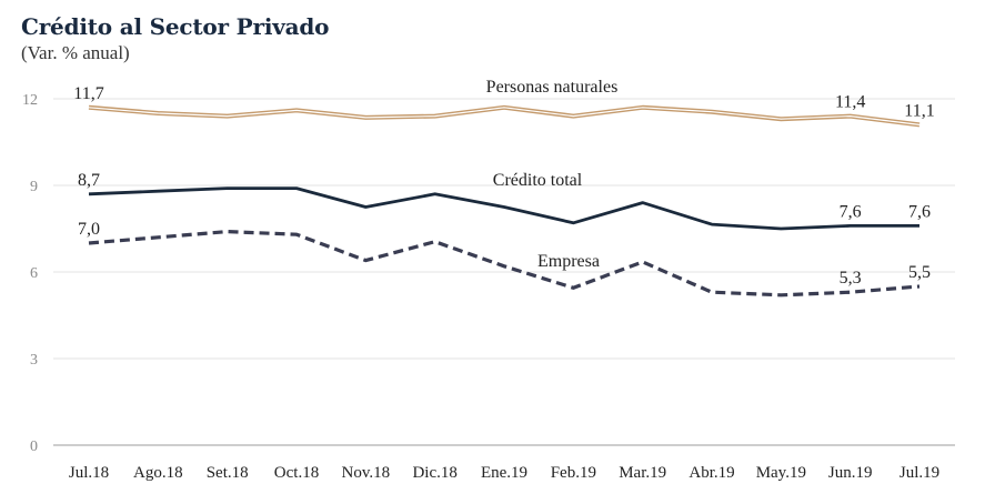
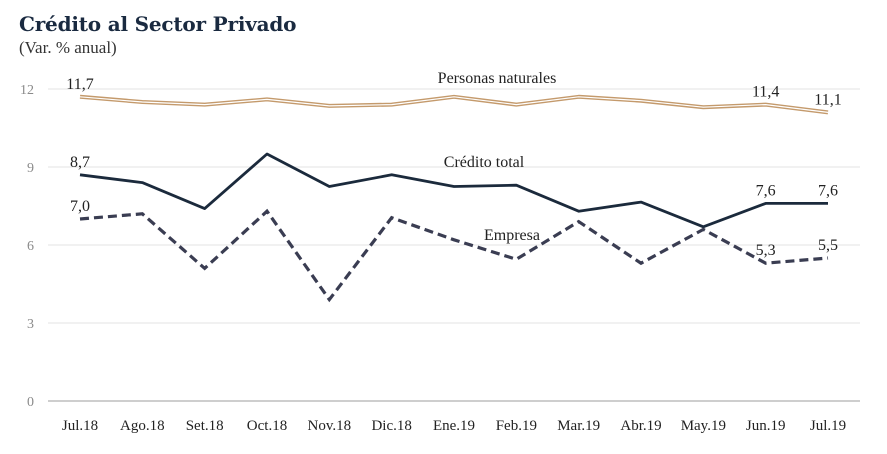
Crédito total/Ago.18: 8.8 -> 8.4
Crédito total/Set.18: 8.9 -> 7.4
Empresa/Set.18: 7.4 -> 5.1
Crédito total/Oct.18: 8.9 -> 9.5
Empresa/Nov.18: 6.4 -> 3.9
Crédito total/Feb.19: 7.7 -> 8.3
Crédito total/Mar.19: 8.4 -> 7.3
Empresa/Mar.19: 6.3 -> 6.9
Crédito total/May.19: 7.5 -> 6.7
Empresa/May.19: 5.2 -> 6.6
